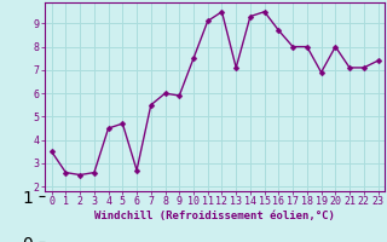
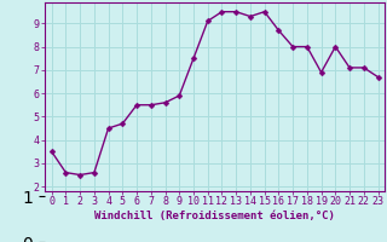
6: 2.7 -> 5.5
8: 6.0 -> 5.6
13: 7.1 -> 9.5
23: 7.4 -> 6.7
